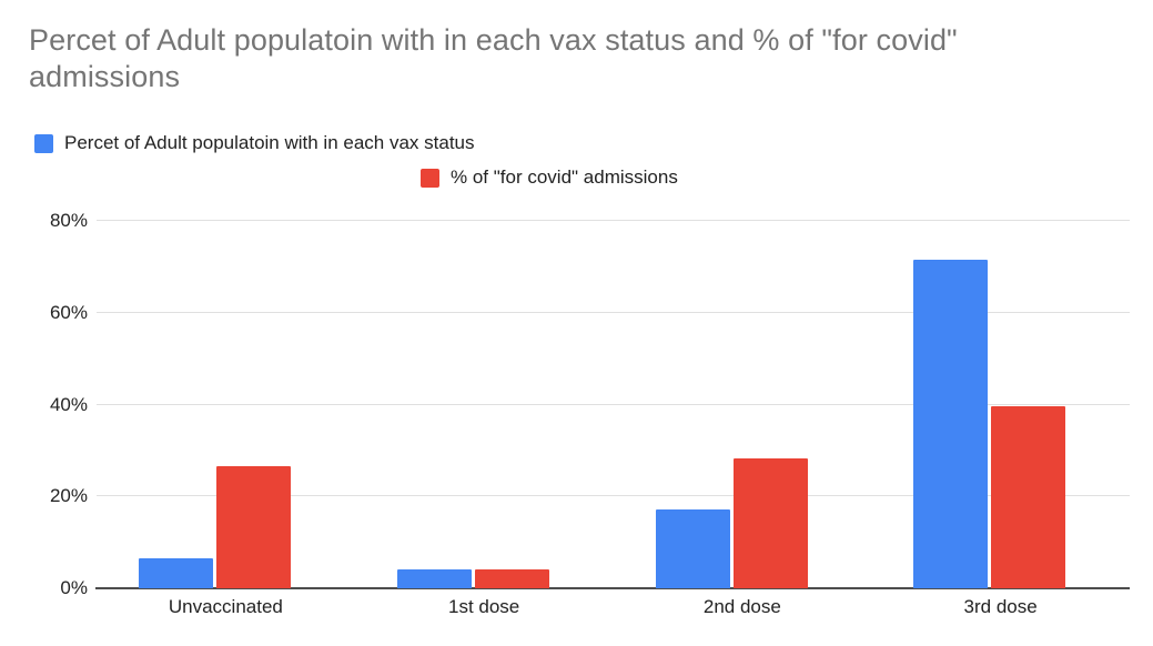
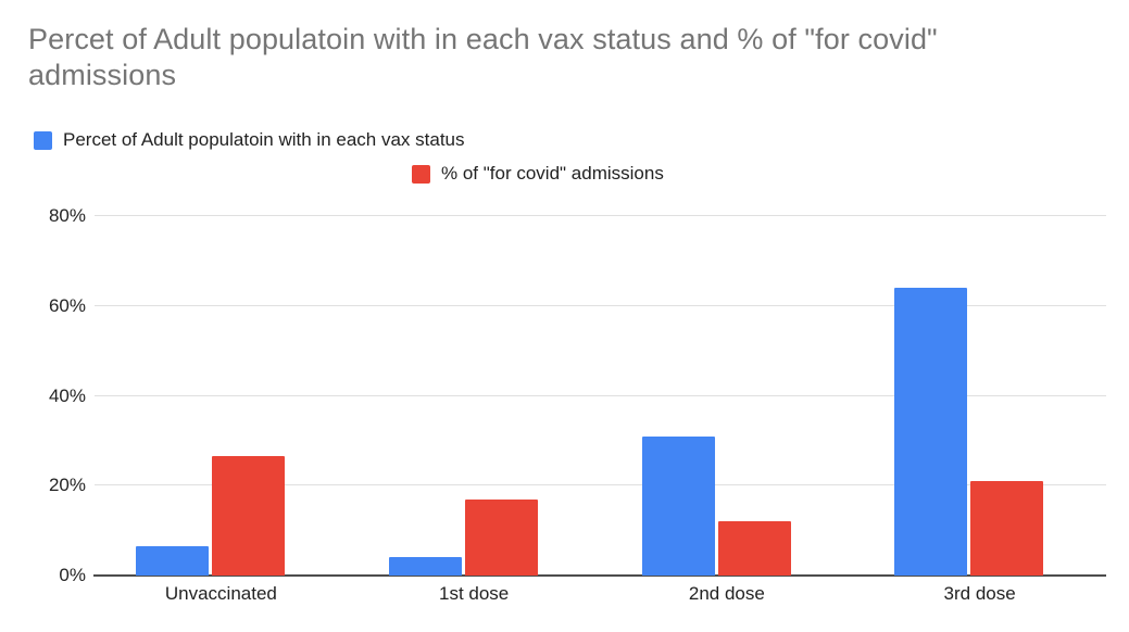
% of "for covid" admissions/1st dose: 4% -> 17%
Percet of Adult populatoin with in each vax status/2nd dose: 17% -> 31%
% of "for covid" admissions/2nd dose: 28% -> 12%
Percet of Adult populatoin with in each vax status/3rd dose: 72% -> 64%
% of "for covid" admissions/3rd dose: 40% -> 21%
